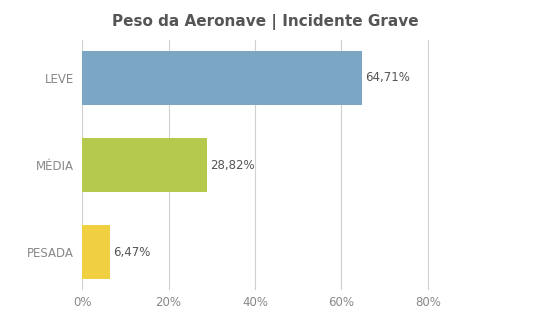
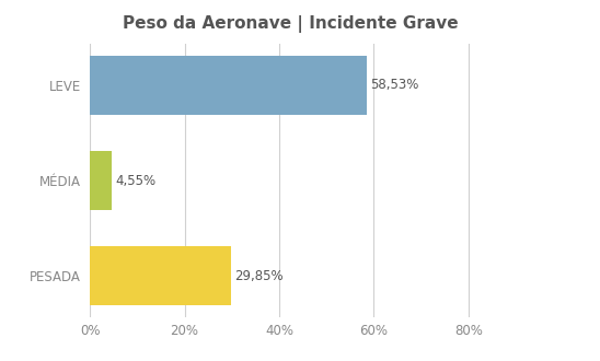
LEVE: 64,71% -> 58,53%
MÉDIA: 28,82% -> 4,55%
PESADA: 6,47% -> 29,85%
